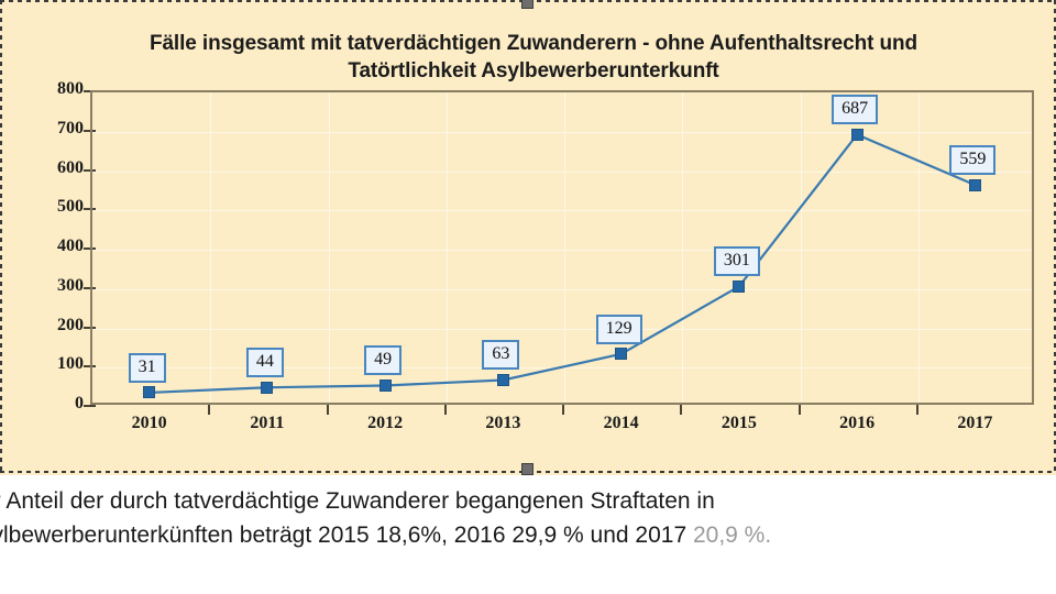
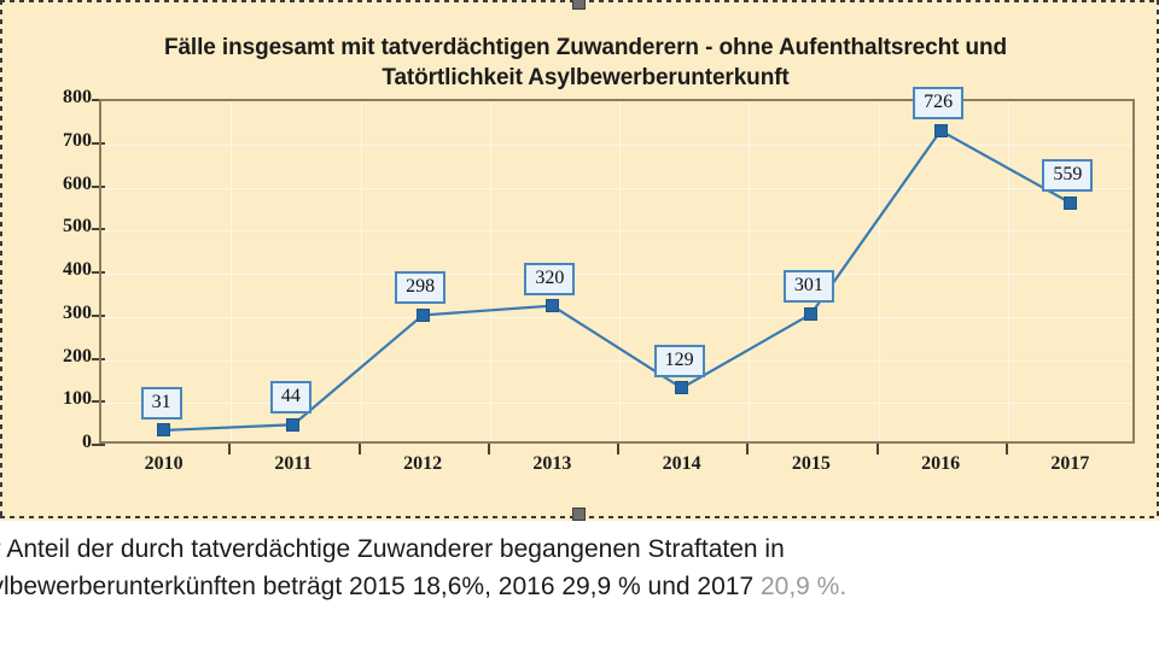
2012: 49 -> 298
2013: 63 -> 320
2016: 687 -> 726
